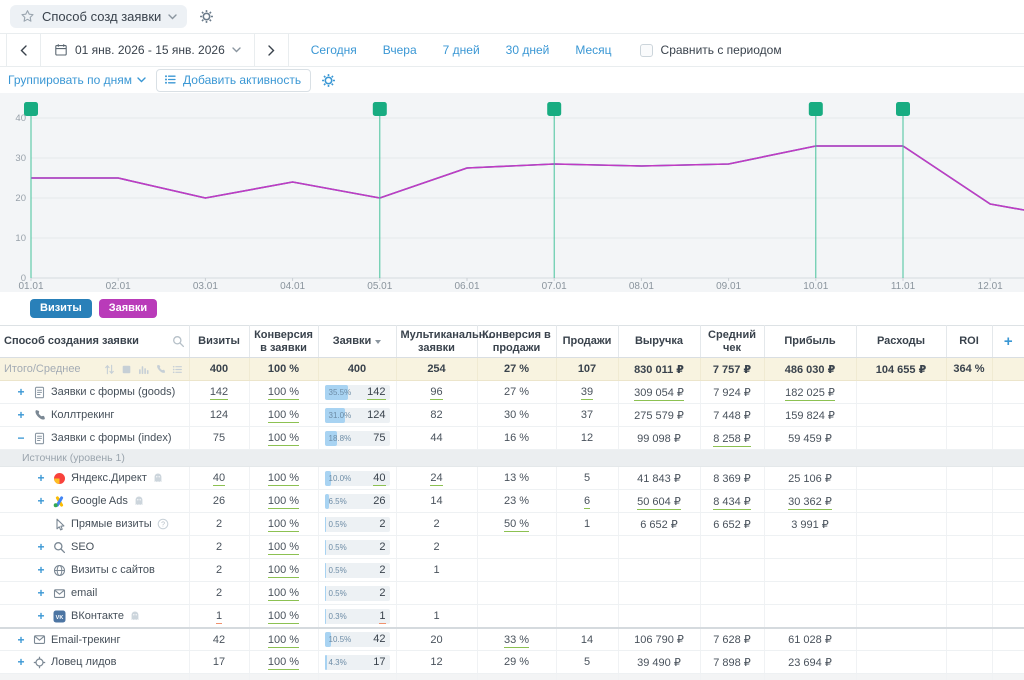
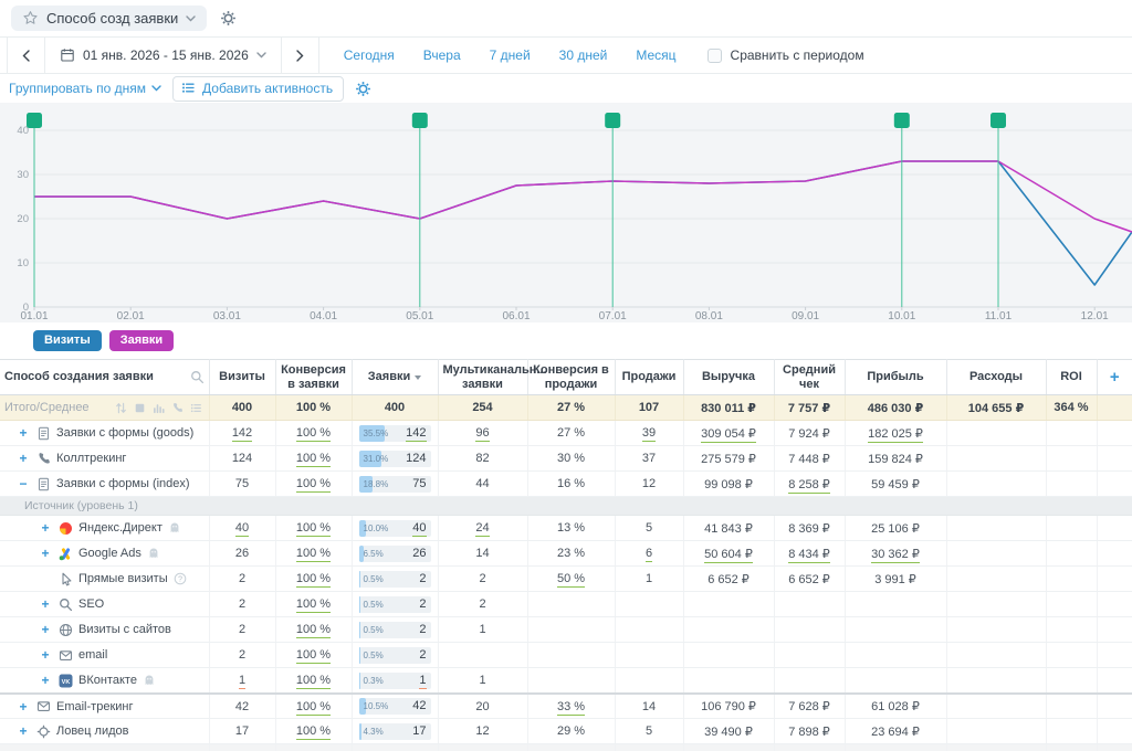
Визиты/12.01: 18 -> 5
Заявки/12.01: 18 -> 20
